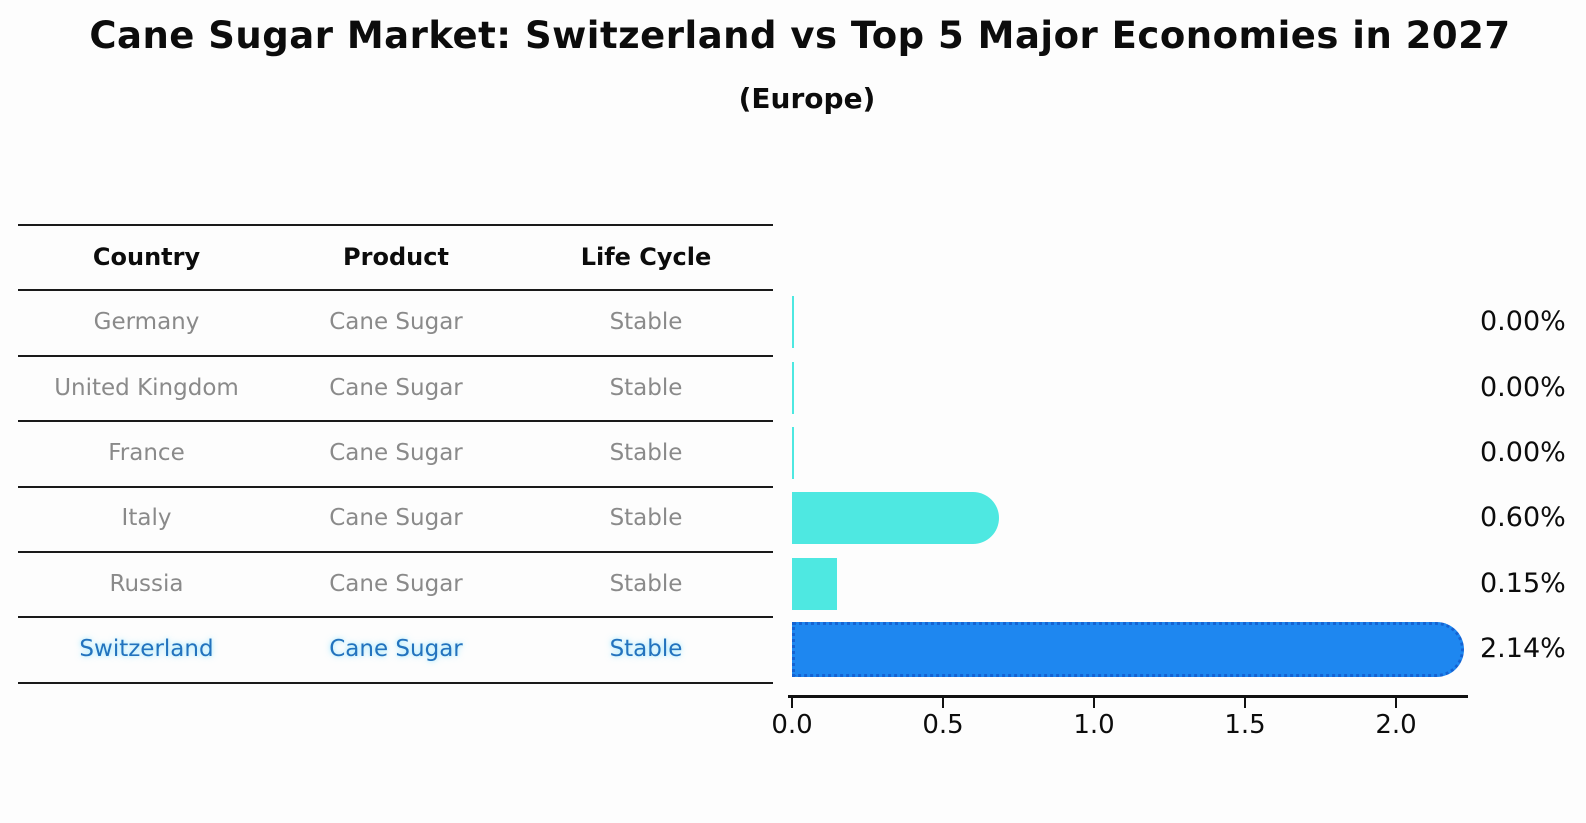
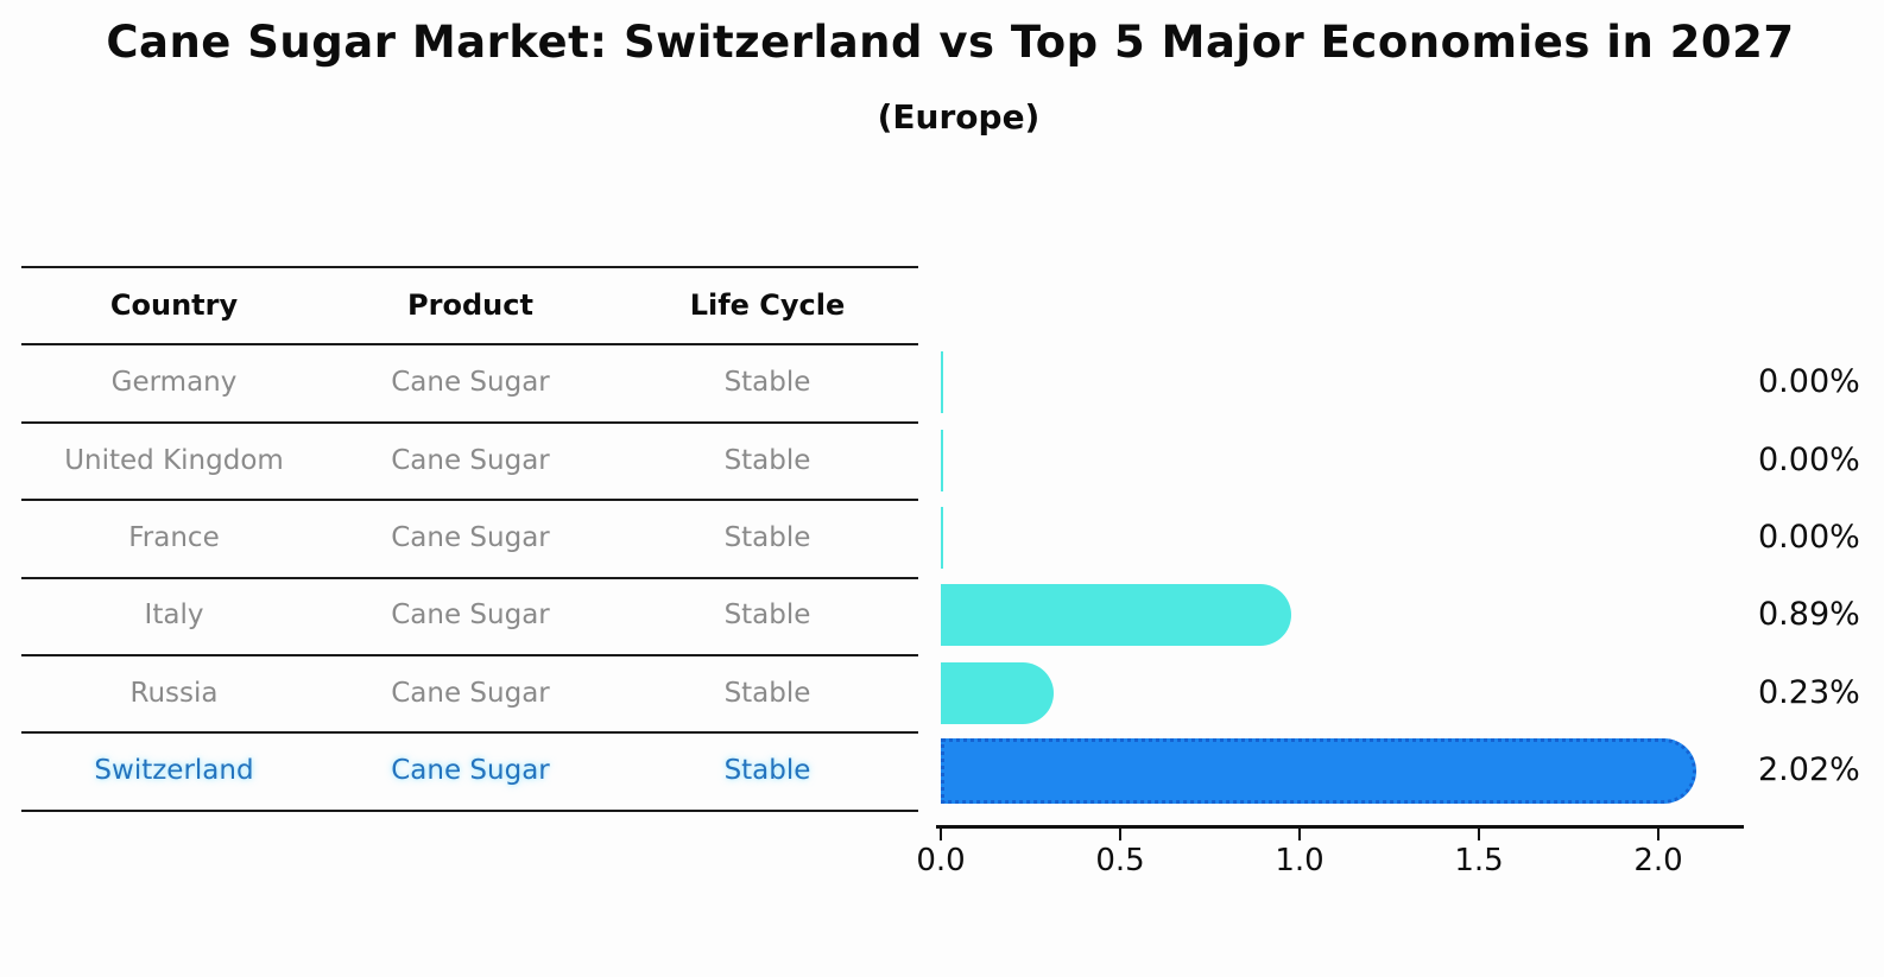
Italy: 0.60% -> 0.89%
Russia: 0.15% -> 0.23%
Switzerland: 2.14% -> 2.02%
